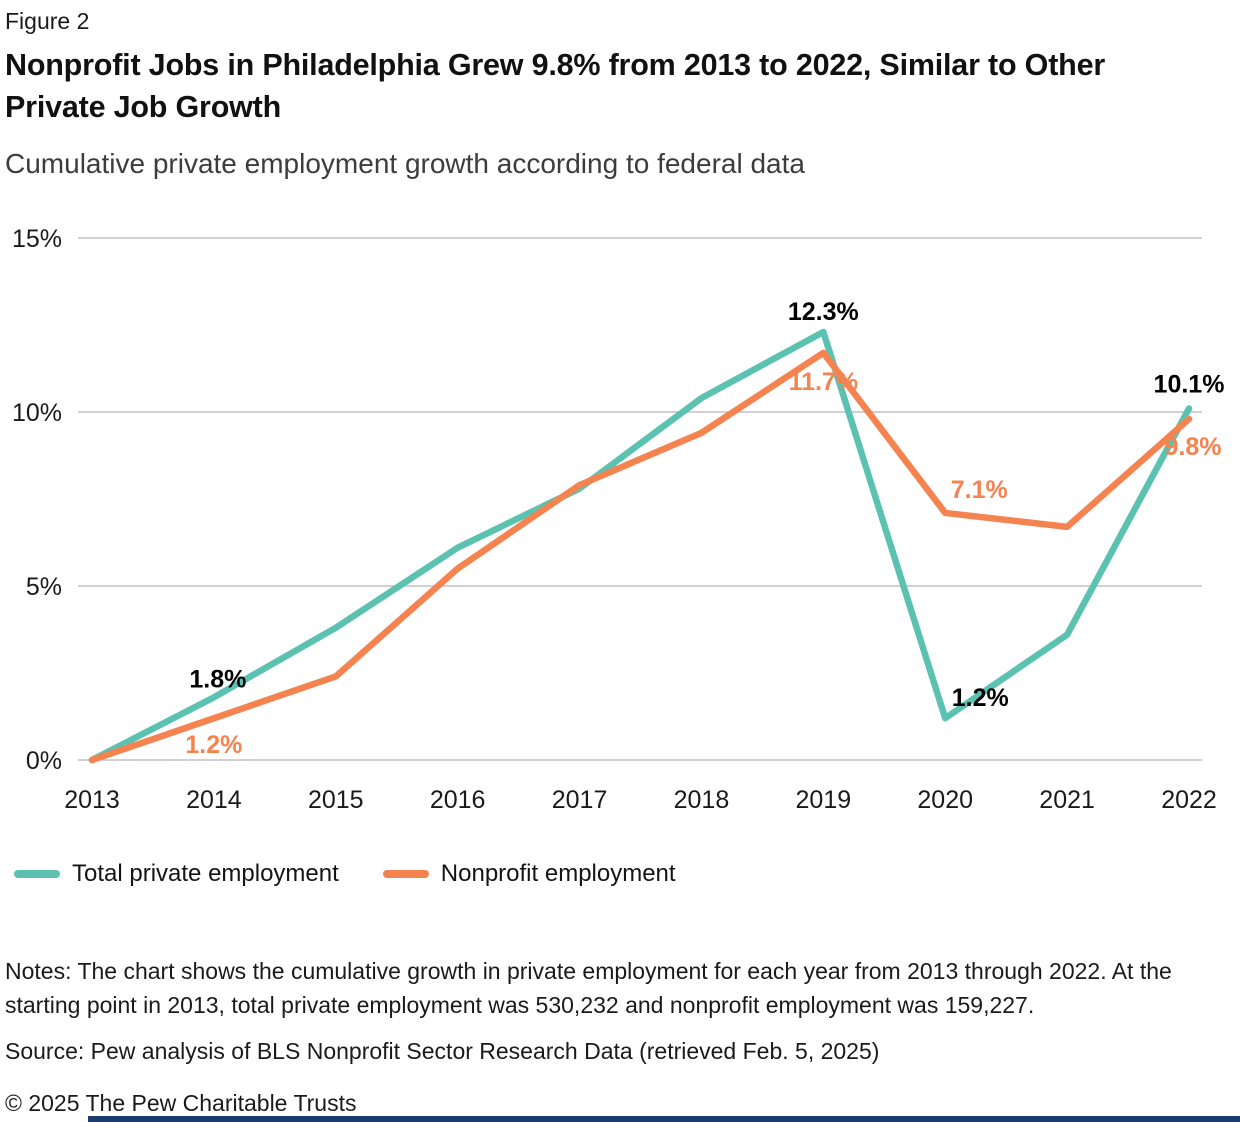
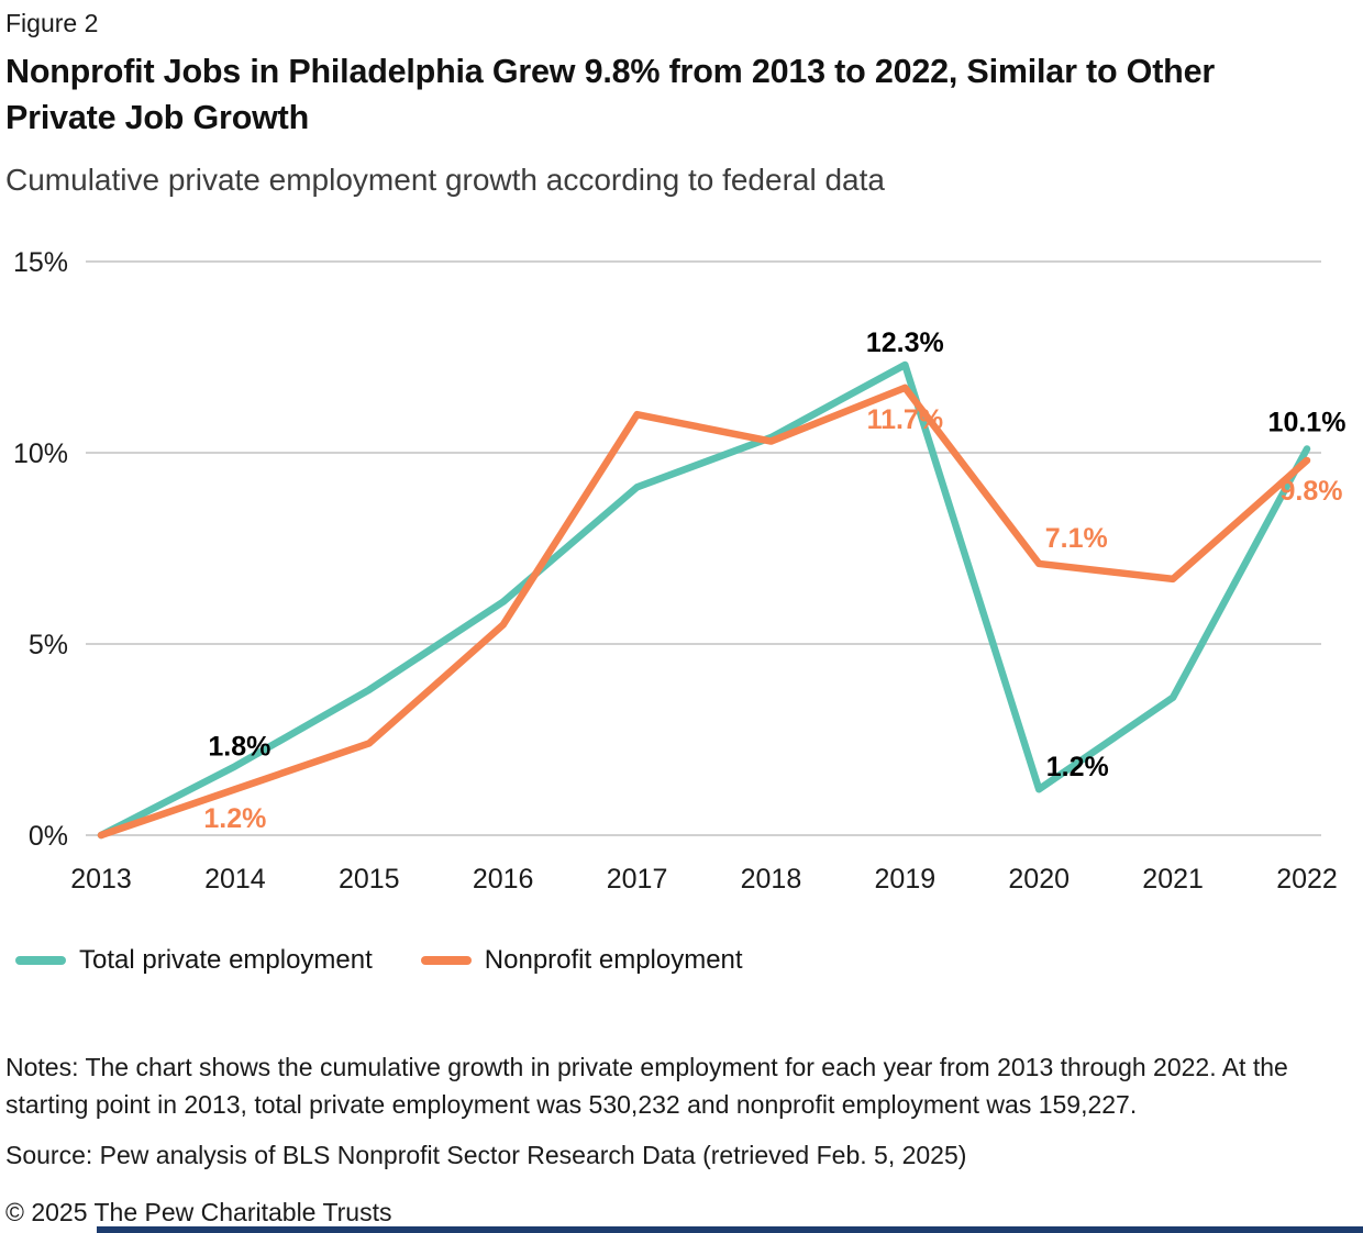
Total private employment/2017: 7.8% -> 9.1%
Nonprofit employment/2017: 7.9% -> 11.0%
Nonprofit employment/2018: 9.4% -> 10.3%
